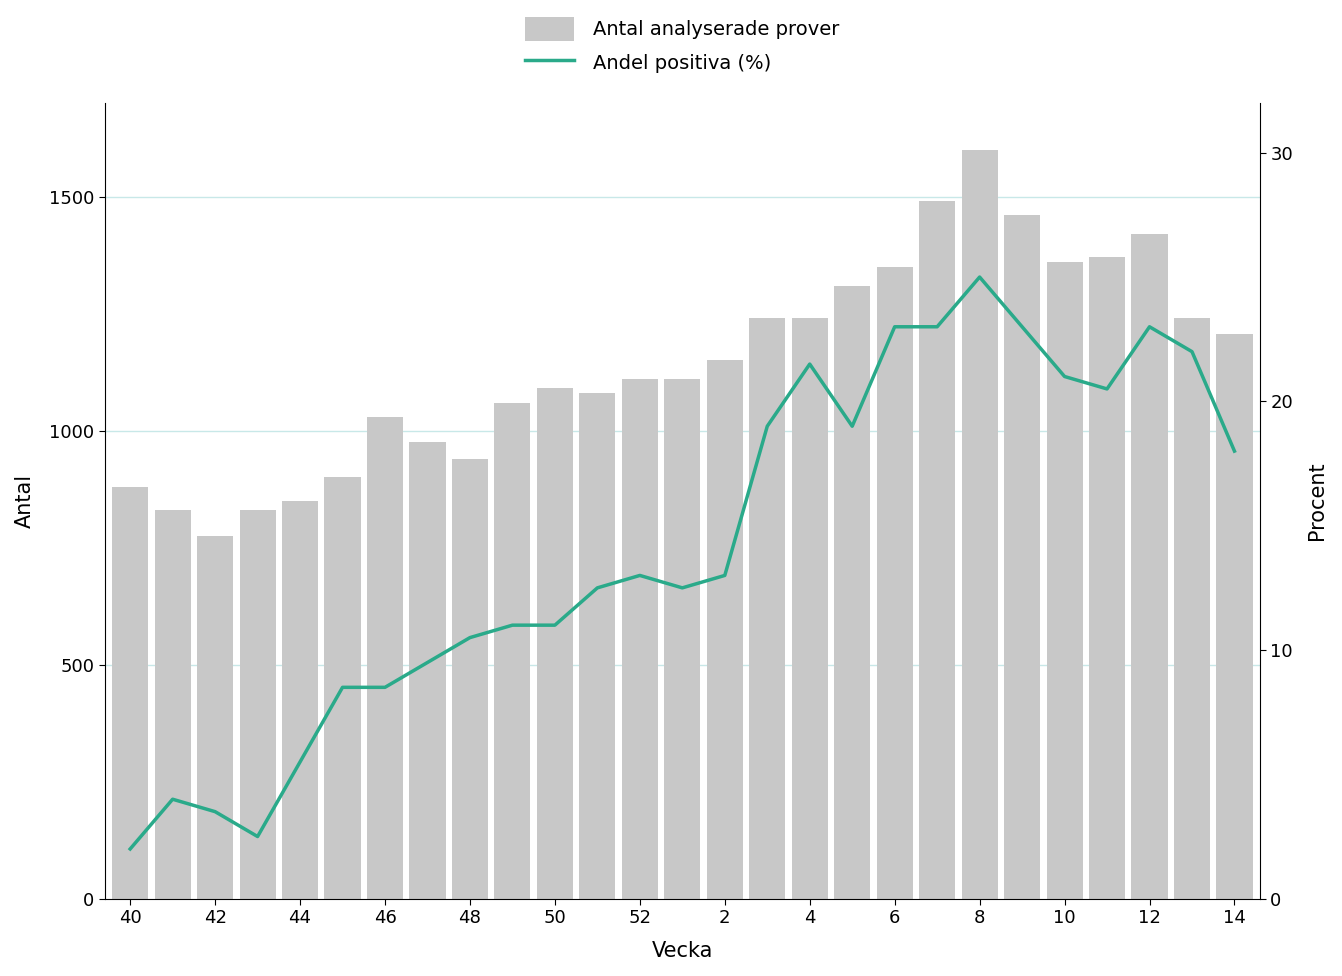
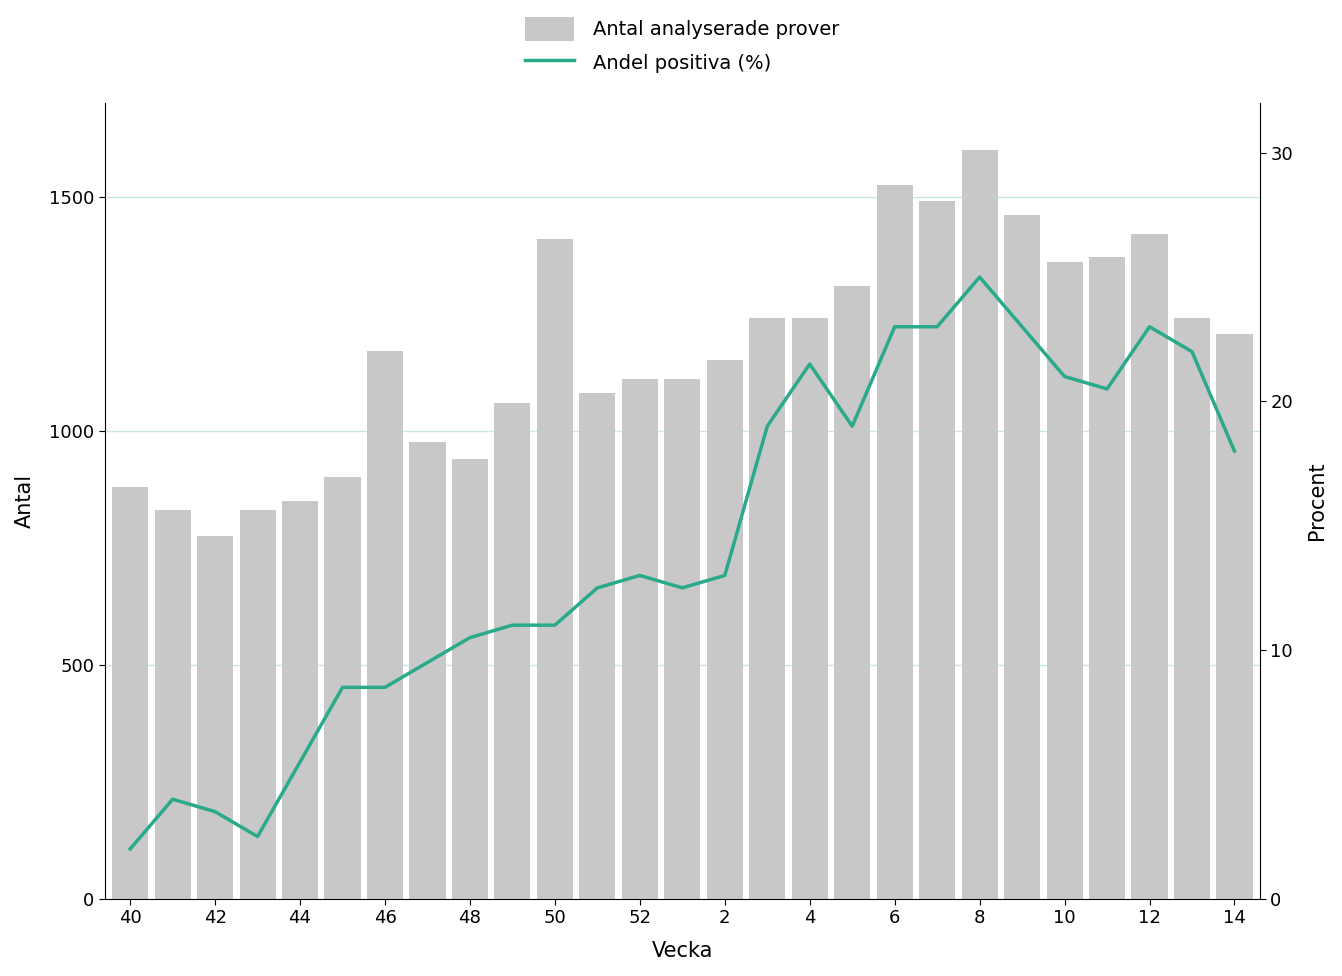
Antal analyserade prover/46: 1030 -> 1170
Antal analyserade prover/50: 1090 -> 1410
Antal analyserade prover/6: 1350 -> 1525
